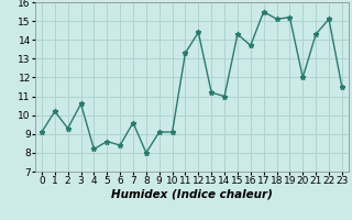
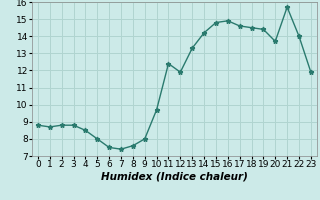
0: 9.1 -> 8.8
1: 10.2 -> 8.7
2: 9.3 -> 8.8
3: 10.6 -> 8.8
4: 8.2 -> 8.5
5: 8.6 -> 8.0
6: 8.4 -> 7.5
7: 9.6 -> 7.4
8: 8.0 -> 7.6
9: 9.1 -> 8.0
10: 9.1 -> 9.7
11: 13.3 -> 12.4
12: 14.4 -> 11.9
13: 11.2 -> 13.3
14: 11.0 -> 14.2
15: 14.3 -> 14.8
16: 13.7 -> 14.9
17: 15.5 -> 14.6
18: 15.1 -> 14.5
19: 15.2 -> 14.4
20: 12.0 -> 13.7
21: 14.3 -> 15.7
22: 15.1 -> 14.0
23: 11.5 -> 11.9
